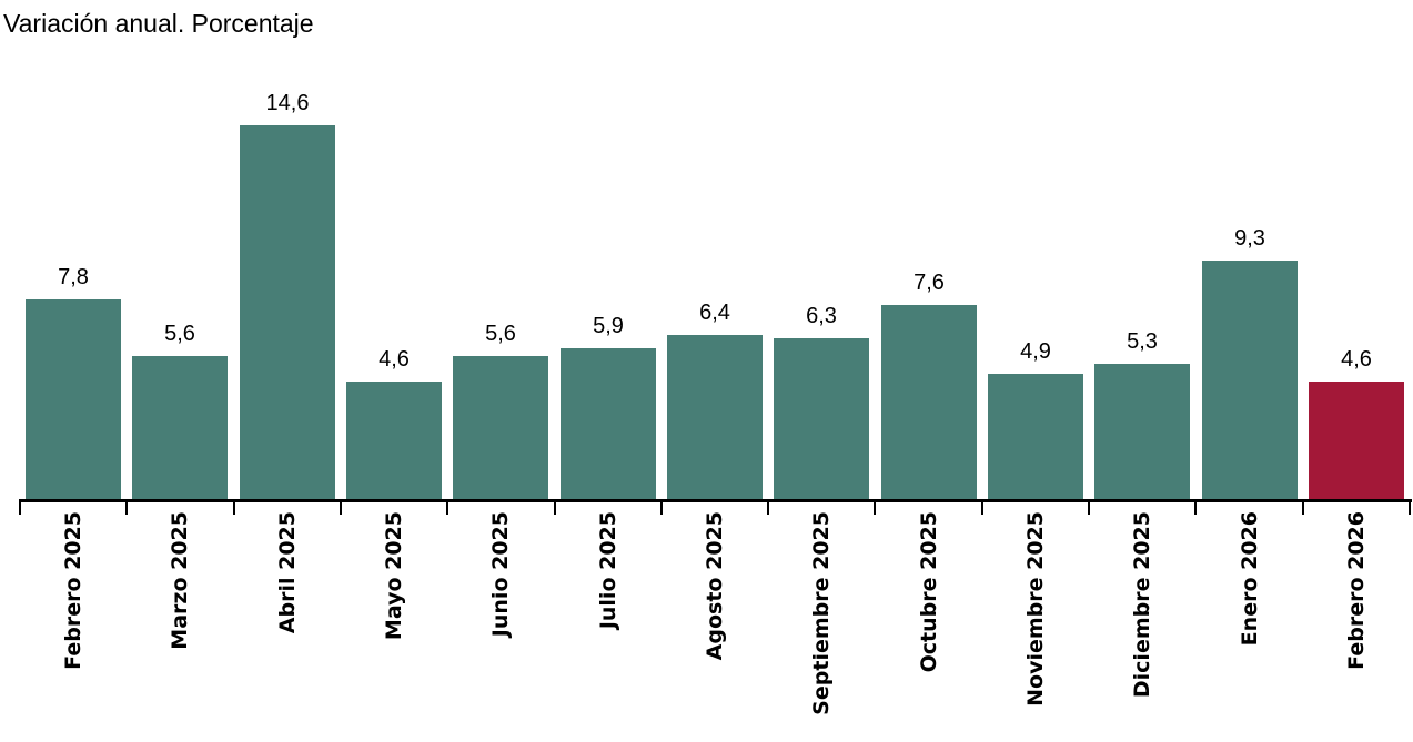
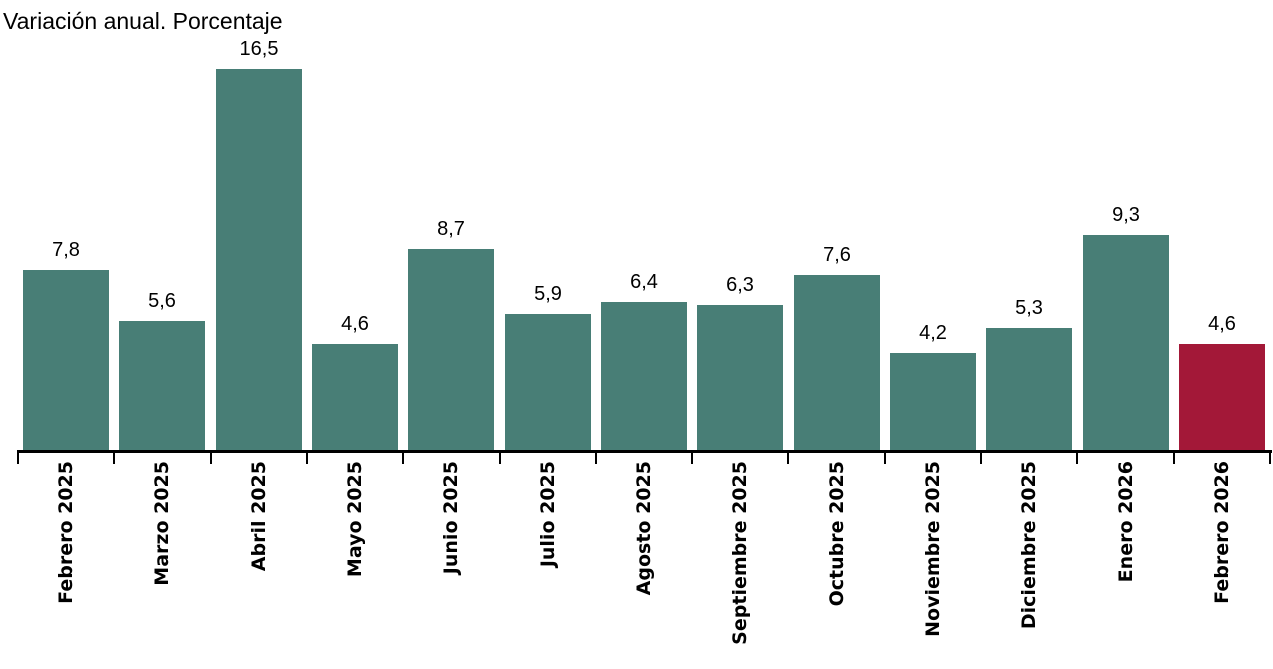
Abril 2025: 14,6 -> 16,5
Junio 2025: 5,6 -> 8,7
Noviembre 2025: 4,9 -> 4,2
